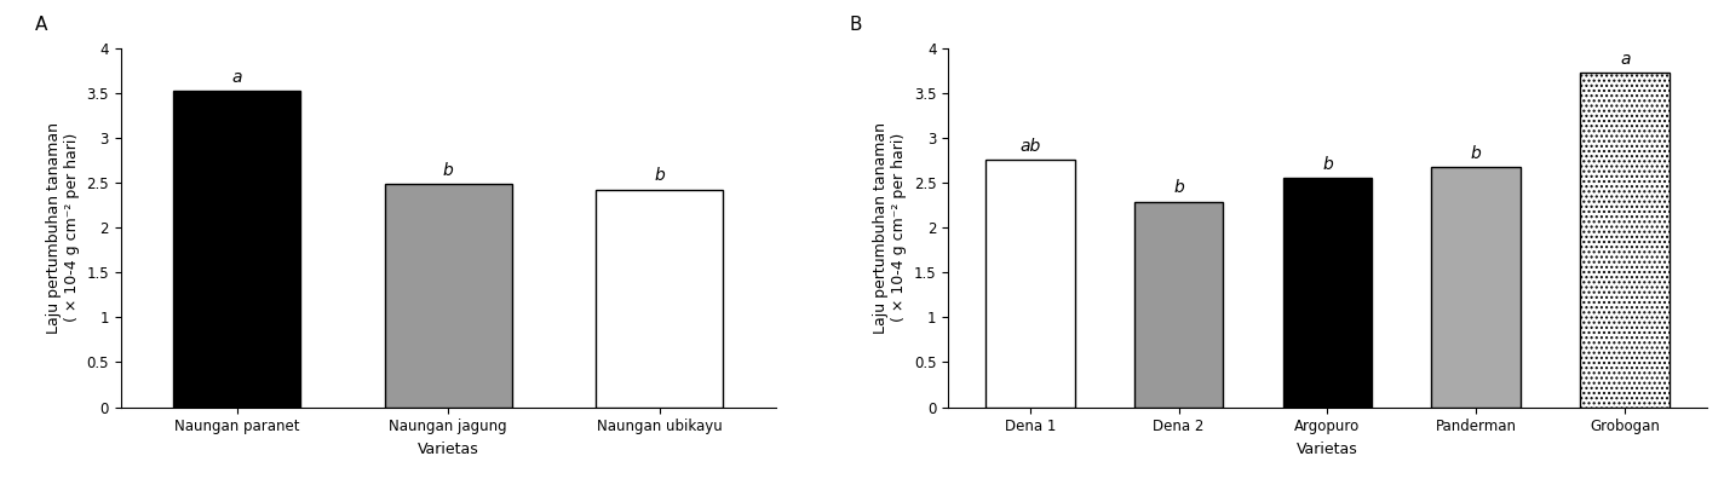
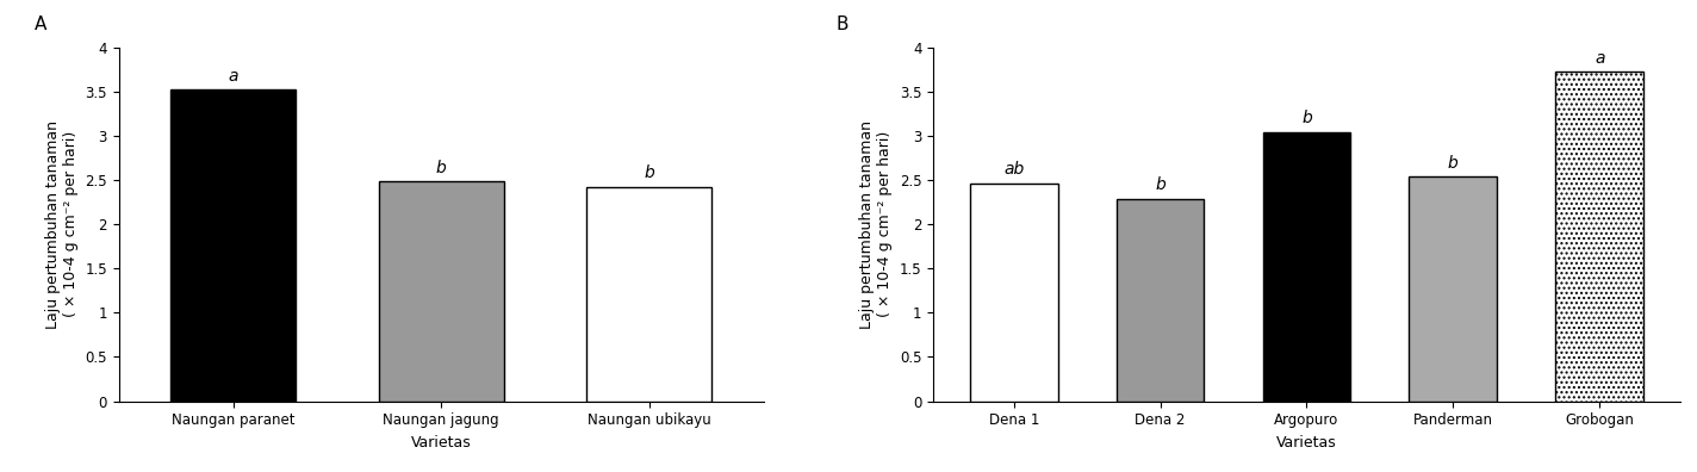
Dena 1: 2.75 -> 2.46
Argopuro: 2.55 -> 3.04
Panderman: 2.67 -> 2.54
